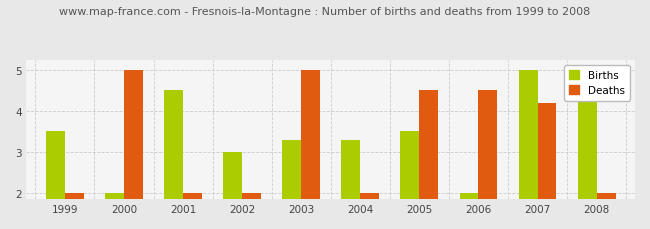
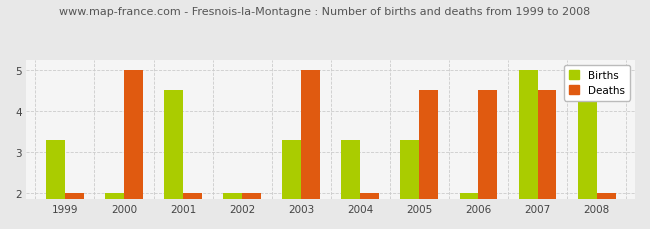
Births/1999: 3.5 -> 3.3
Births/2002: 3.0 -> 2.0
Births/2005: 3.5 -> 3.3
Deaths/2007: 4.2 -> 4.5
